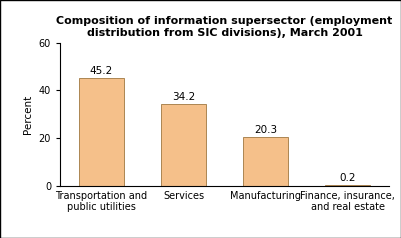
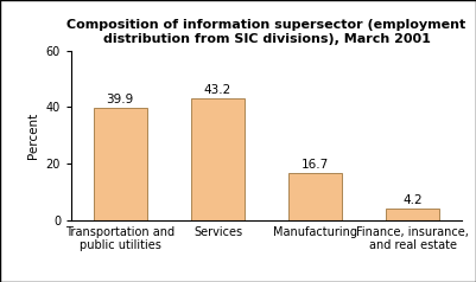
Transportation and public utilities: 45.2 -> 39.9
Services: 34.2 -> 43.2
Manufacturing: 20.3 -> 16.7
Finance, insurance, and real estate: 0.2 -> 4.2
